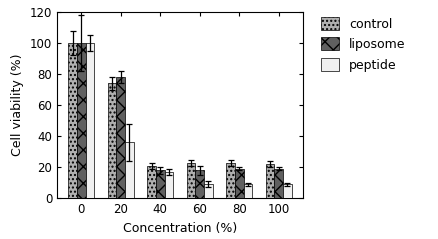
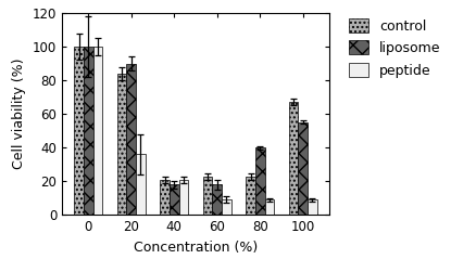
control/20: 74 -> 84
liposome/20: 78 -> 90
peptide/40: 17 -> 21
liposome/80: 19 -> 40
control/100: 22 -> 67
liposome/100: 19 -> 55
